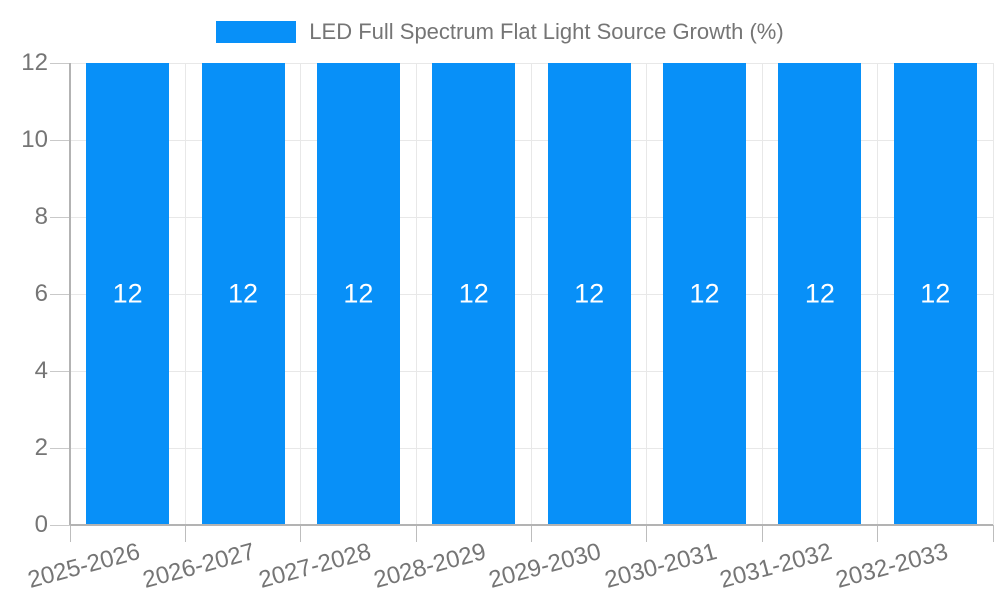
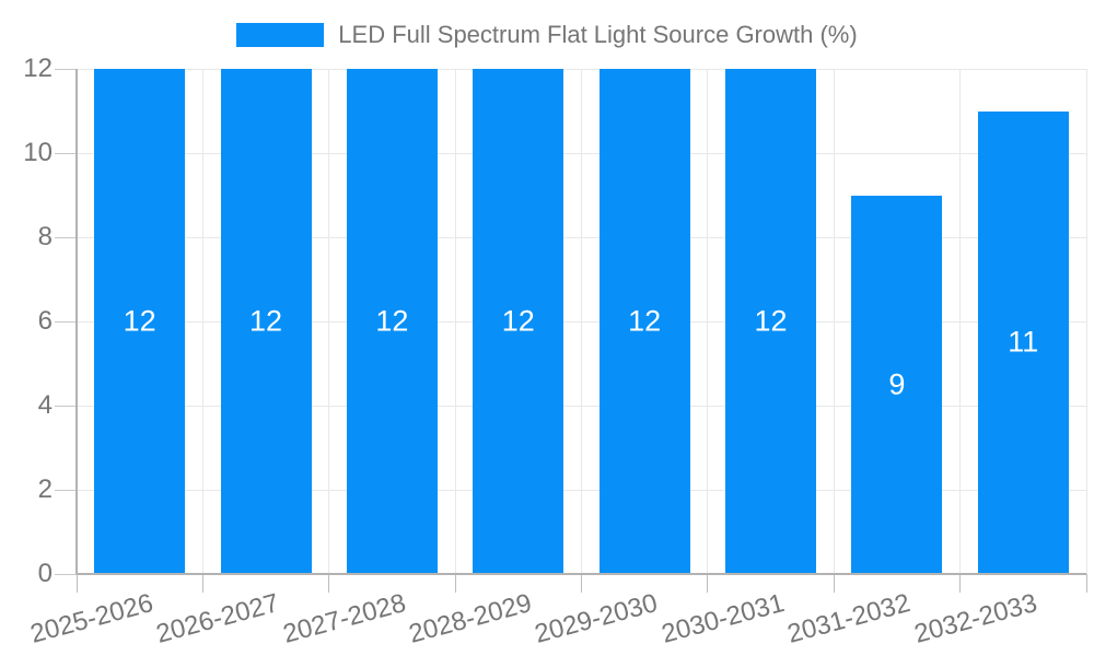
2031-2032: 12 -> 9
2032-2033: 12 -> 11
